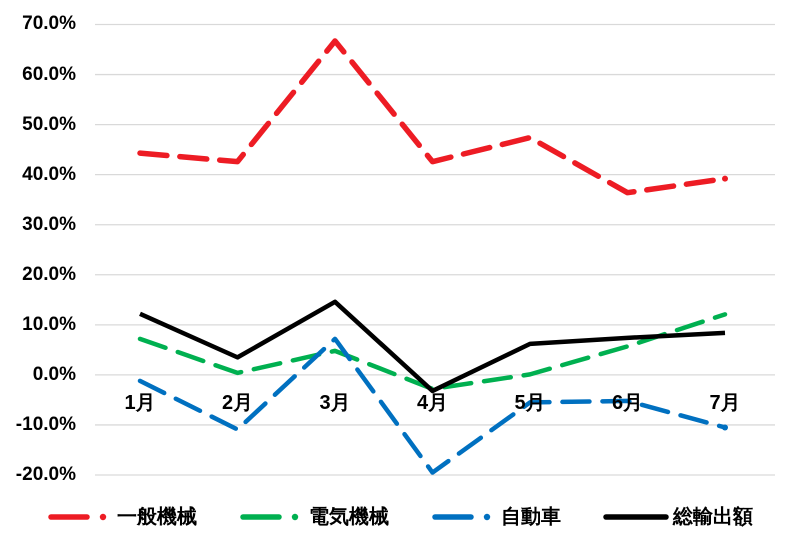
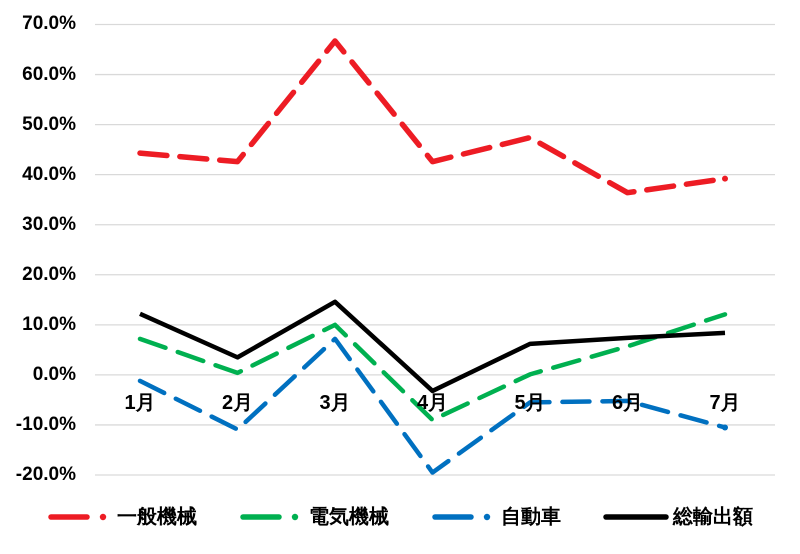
電気機械/3月: 5% -> 10%
電気機械/4月: -3% -> -9%
